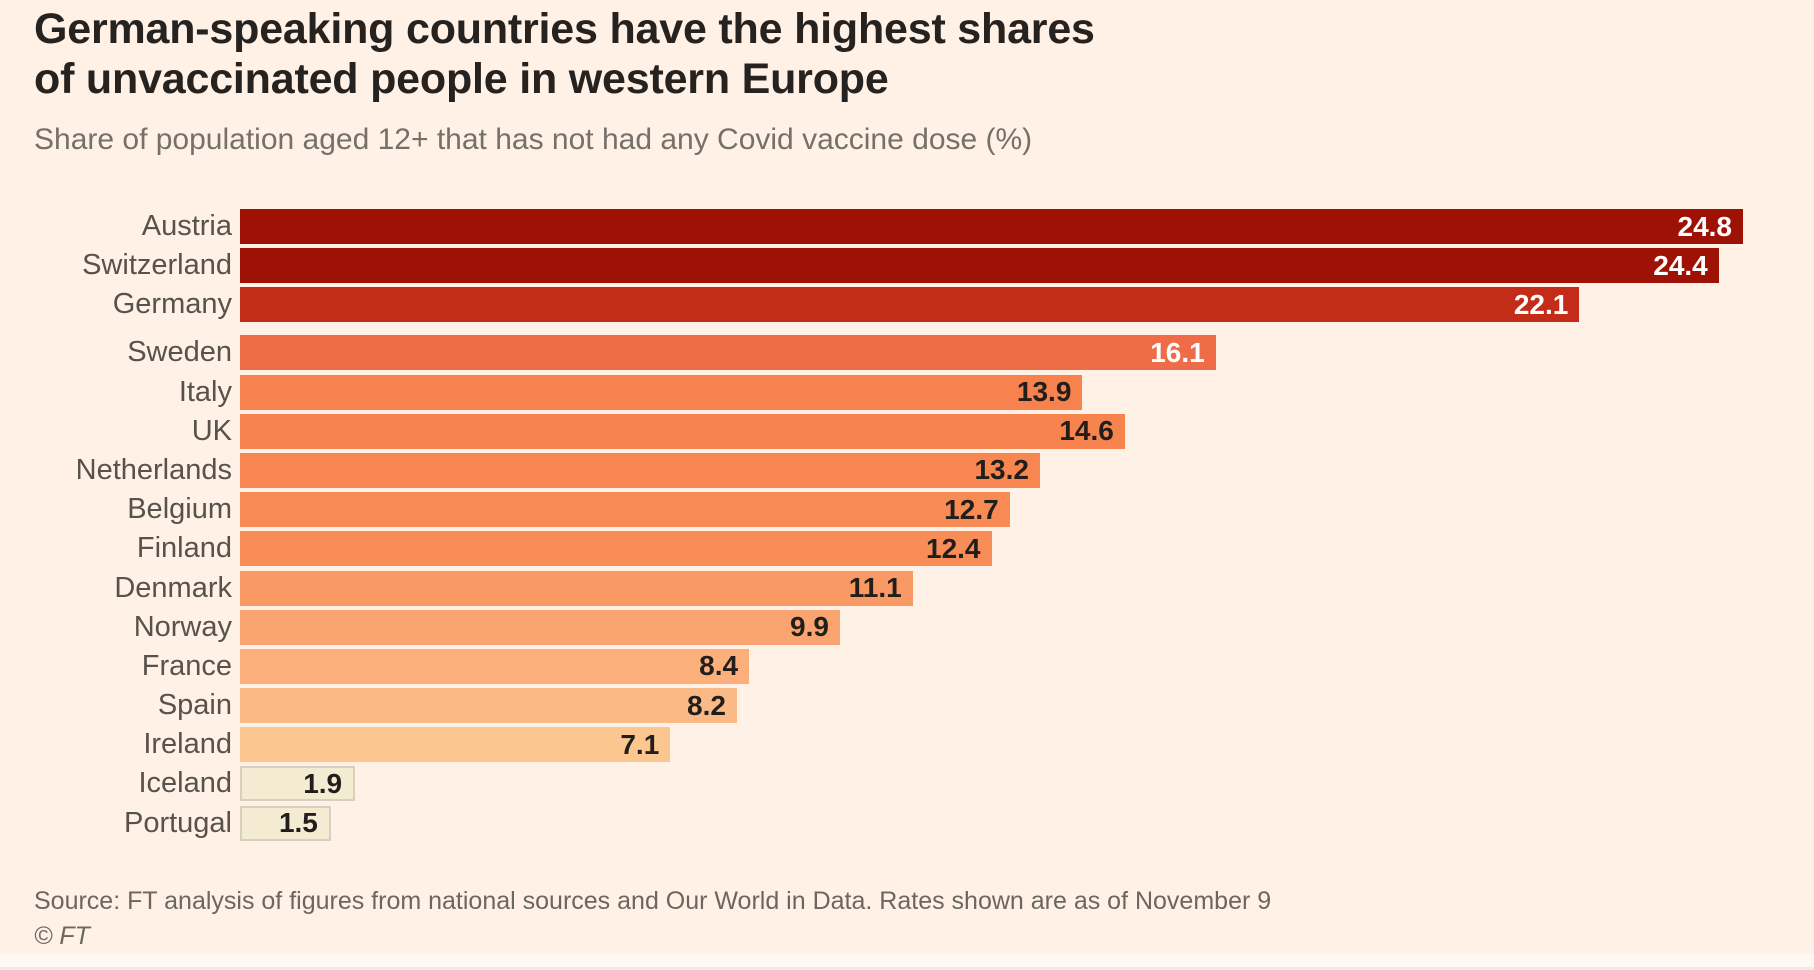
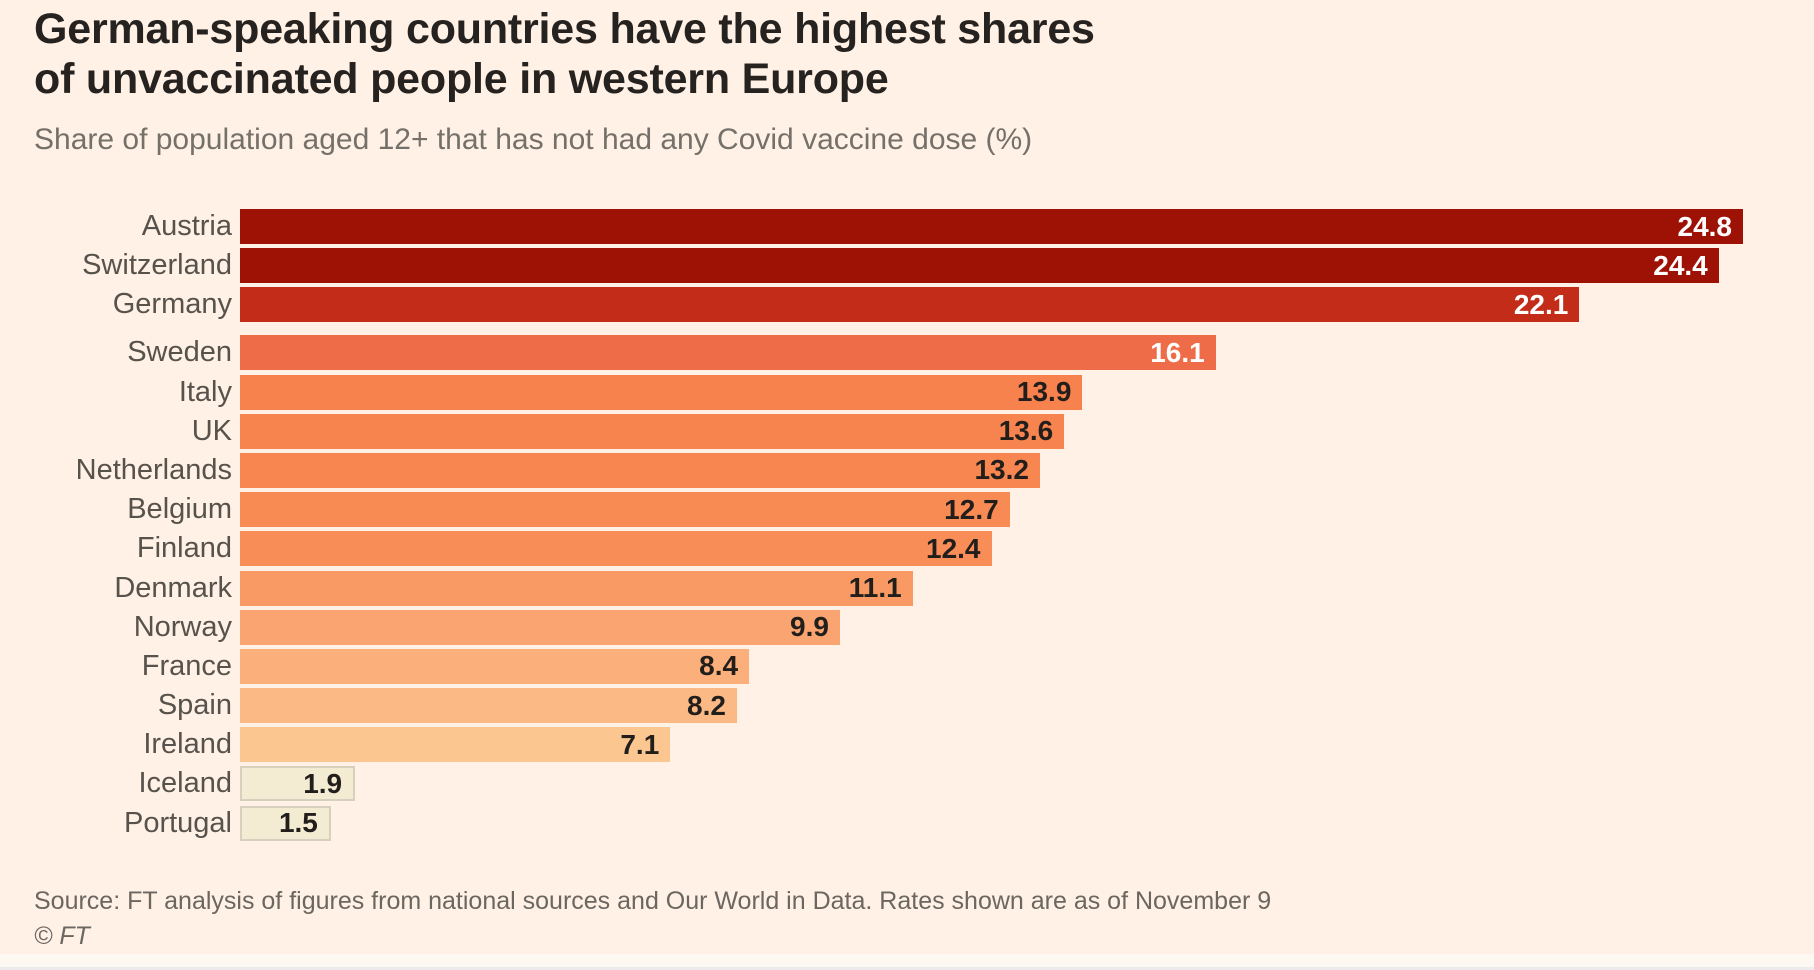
UK: 14.6 -> 13.6
